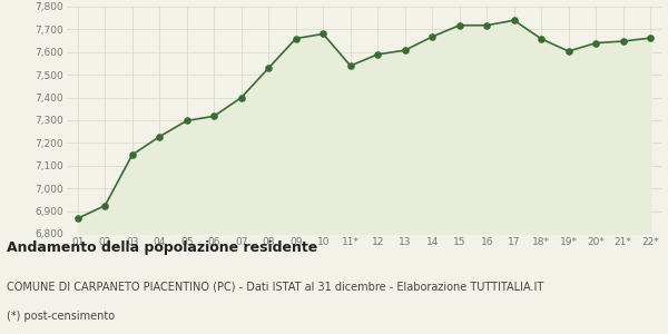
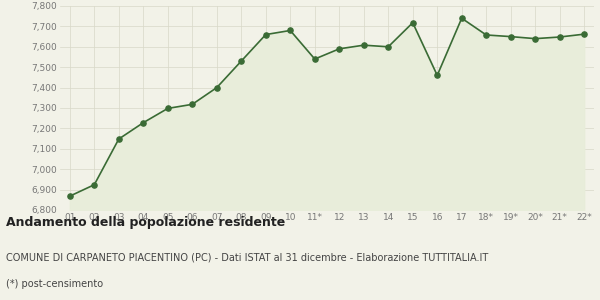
14: 7,668 -> 7,600
16: 7,718 -> 7,460
19*: 7,604 -> 7,650
